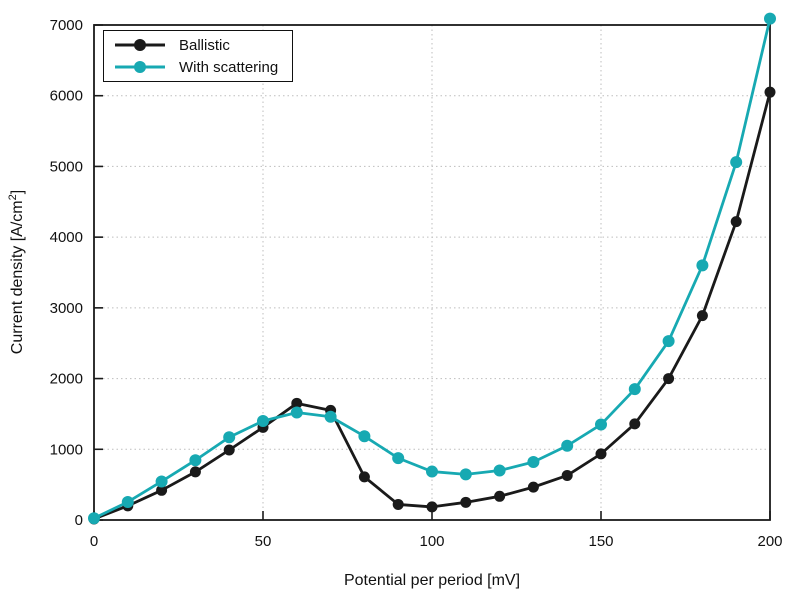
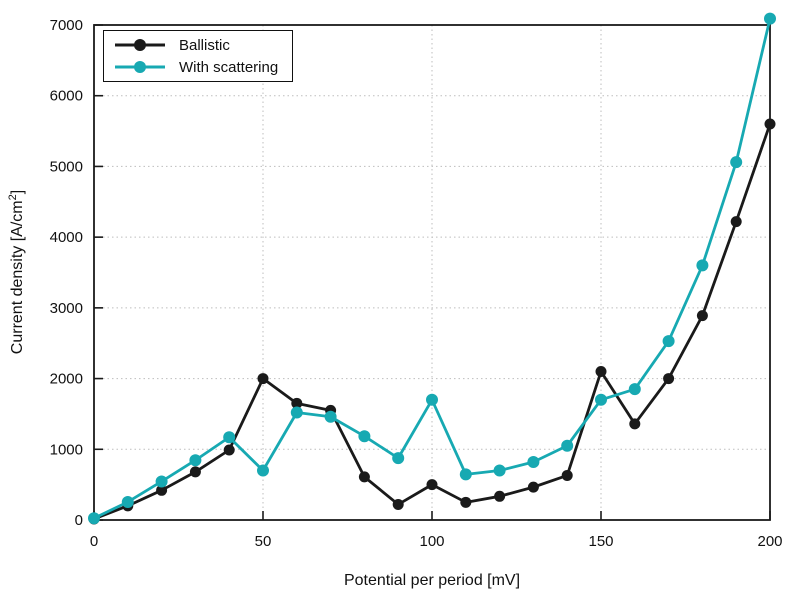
Ballistic/50: 1300 -> 2000
With scattering/50: 1400 -> 700
Ballistic/100: 200 -> 500
With scattering/100: 700 -> 1700
Ballistic/150: 900 -> 2100
With scattering/150: 1400 -> 1700
Ballistic/200: 6000 -> 5600
